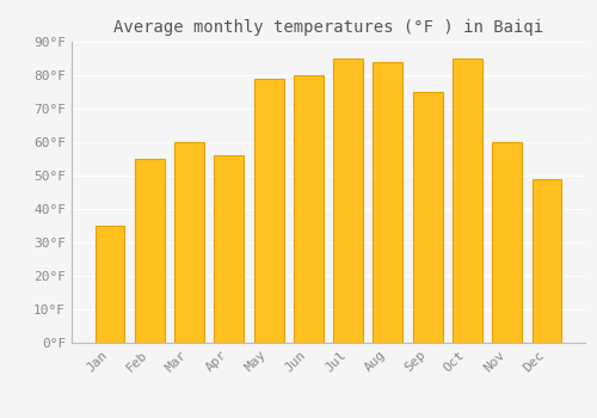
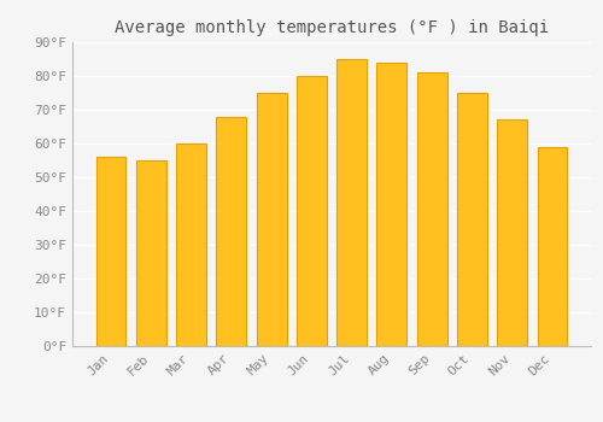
Jan: 35°F -> 56°F
Apr: 56°F -> 68°F
May: 79°F -> 75°F
Sep: 75°F -> 81°F
Oct: 85°F -> 75°F
Nov: 60°F -> 67°F
Dec: 49°F -> 59°F
